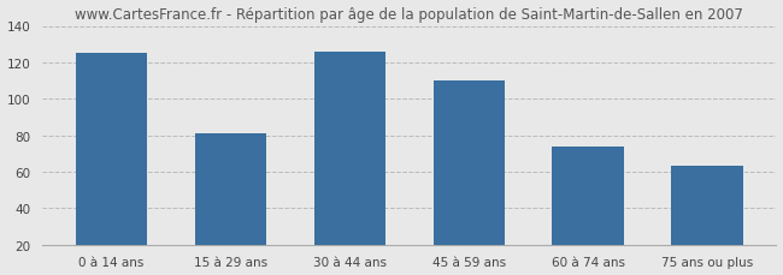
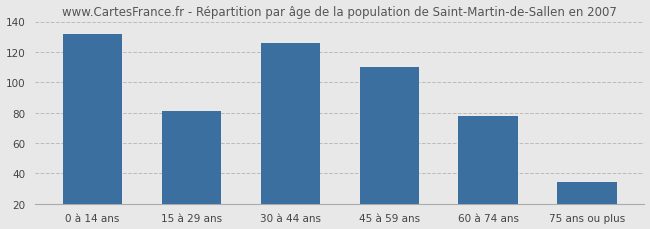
0 à 14 ans: 125 -> 132
60 à 74 ans: 74 -> 78
75 ans ou plus: 63 -> 34
